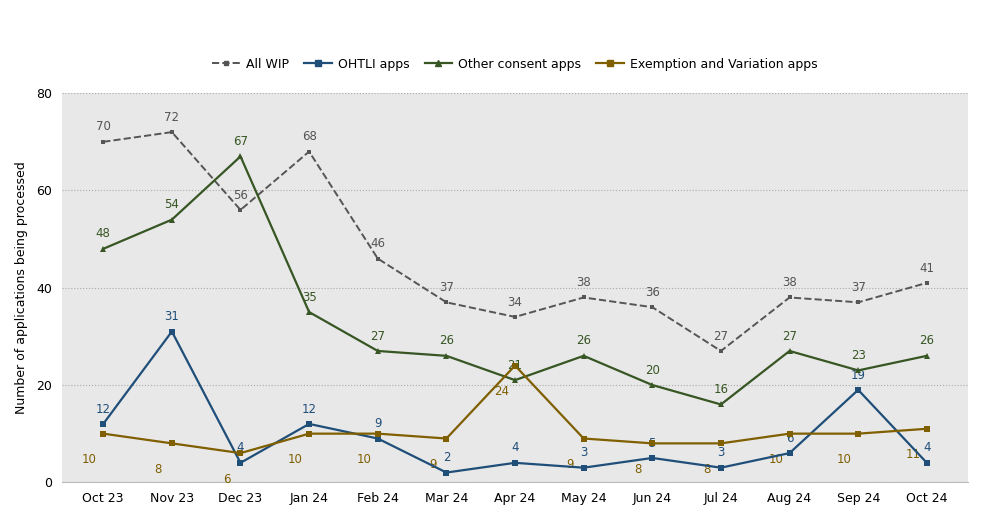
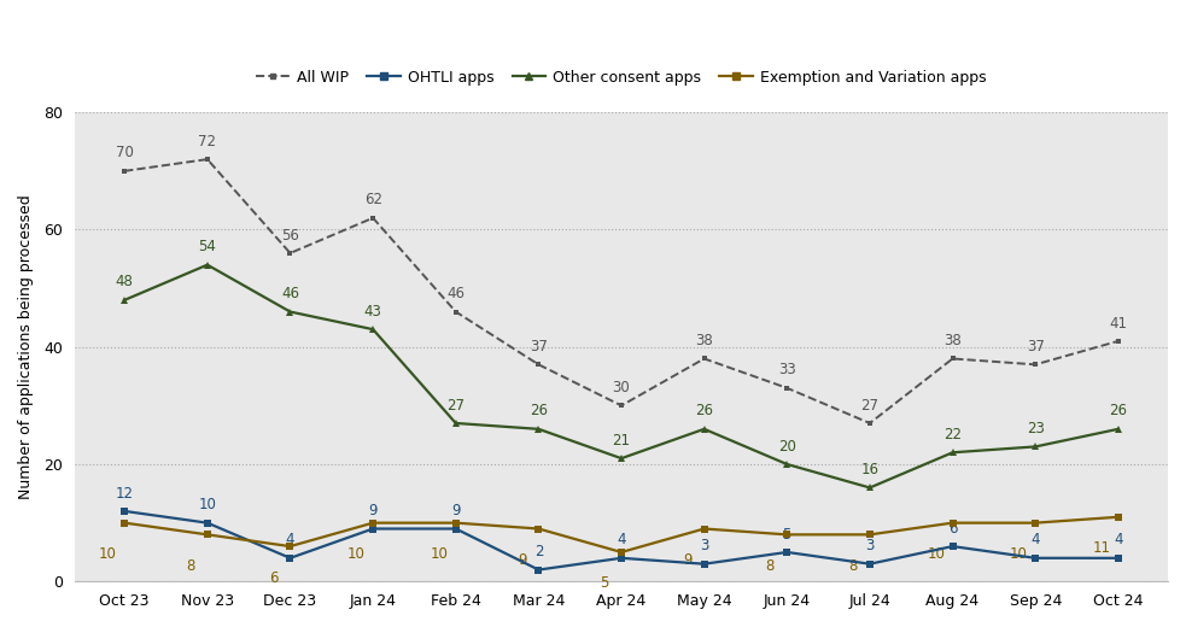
OHTLI apps/Nov 23: 31 -> 10
Other consent apps/Dec 23: 67 -> 46
All WIP/Jan 24: 68 -> 62
OHTLI apps/Jan 24: 12 -> 9
Other consent apps/Jan 24: 35 -> 43
All WIP/Apr 24: 34 -> 30
Exemption and Variation apps/Apr 24: 24 -> 5
All WIP/Jun 24: 36 -> 33
Other consent apps/Aug 24: 27 -> 22
OHTLI apps/Sep 24: 19 -> 4
